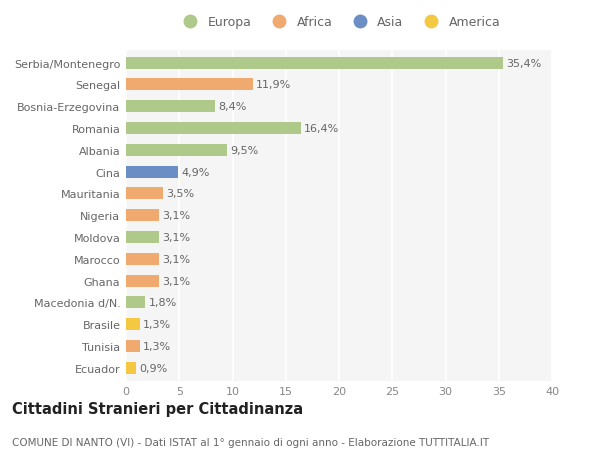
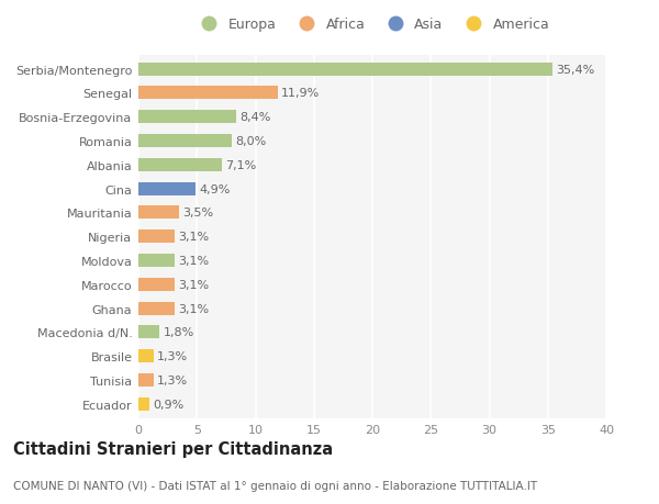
Romania: 16,4% -> 8,0%
Albania: 9,5% -> 7,1%
